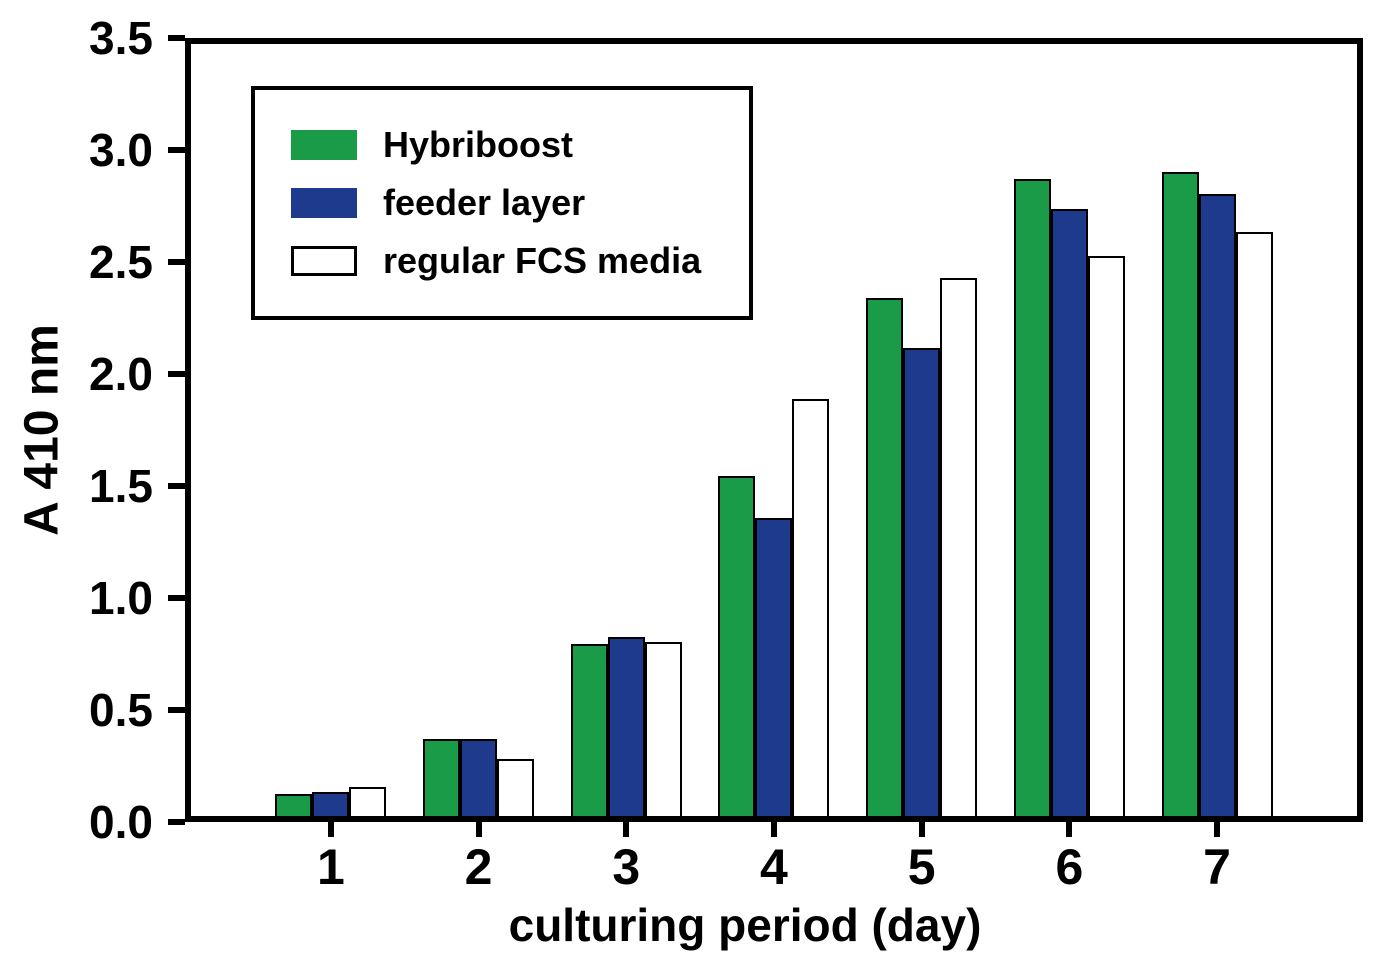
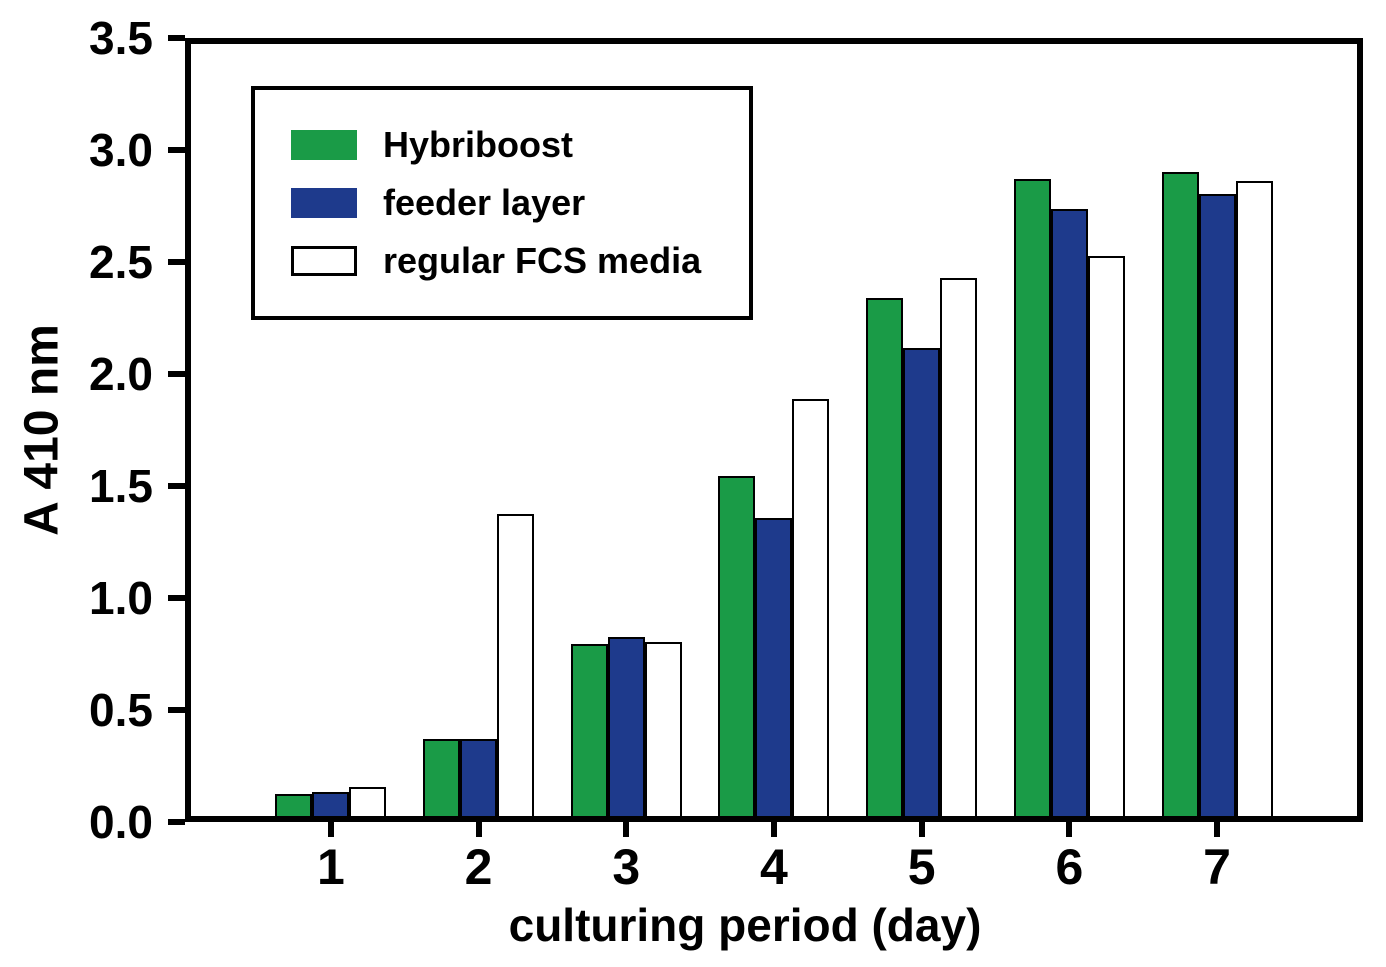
regular FCS media/2: 0.26 -> 1.37
regular FCS media/7: 2.65 -> 2.88
